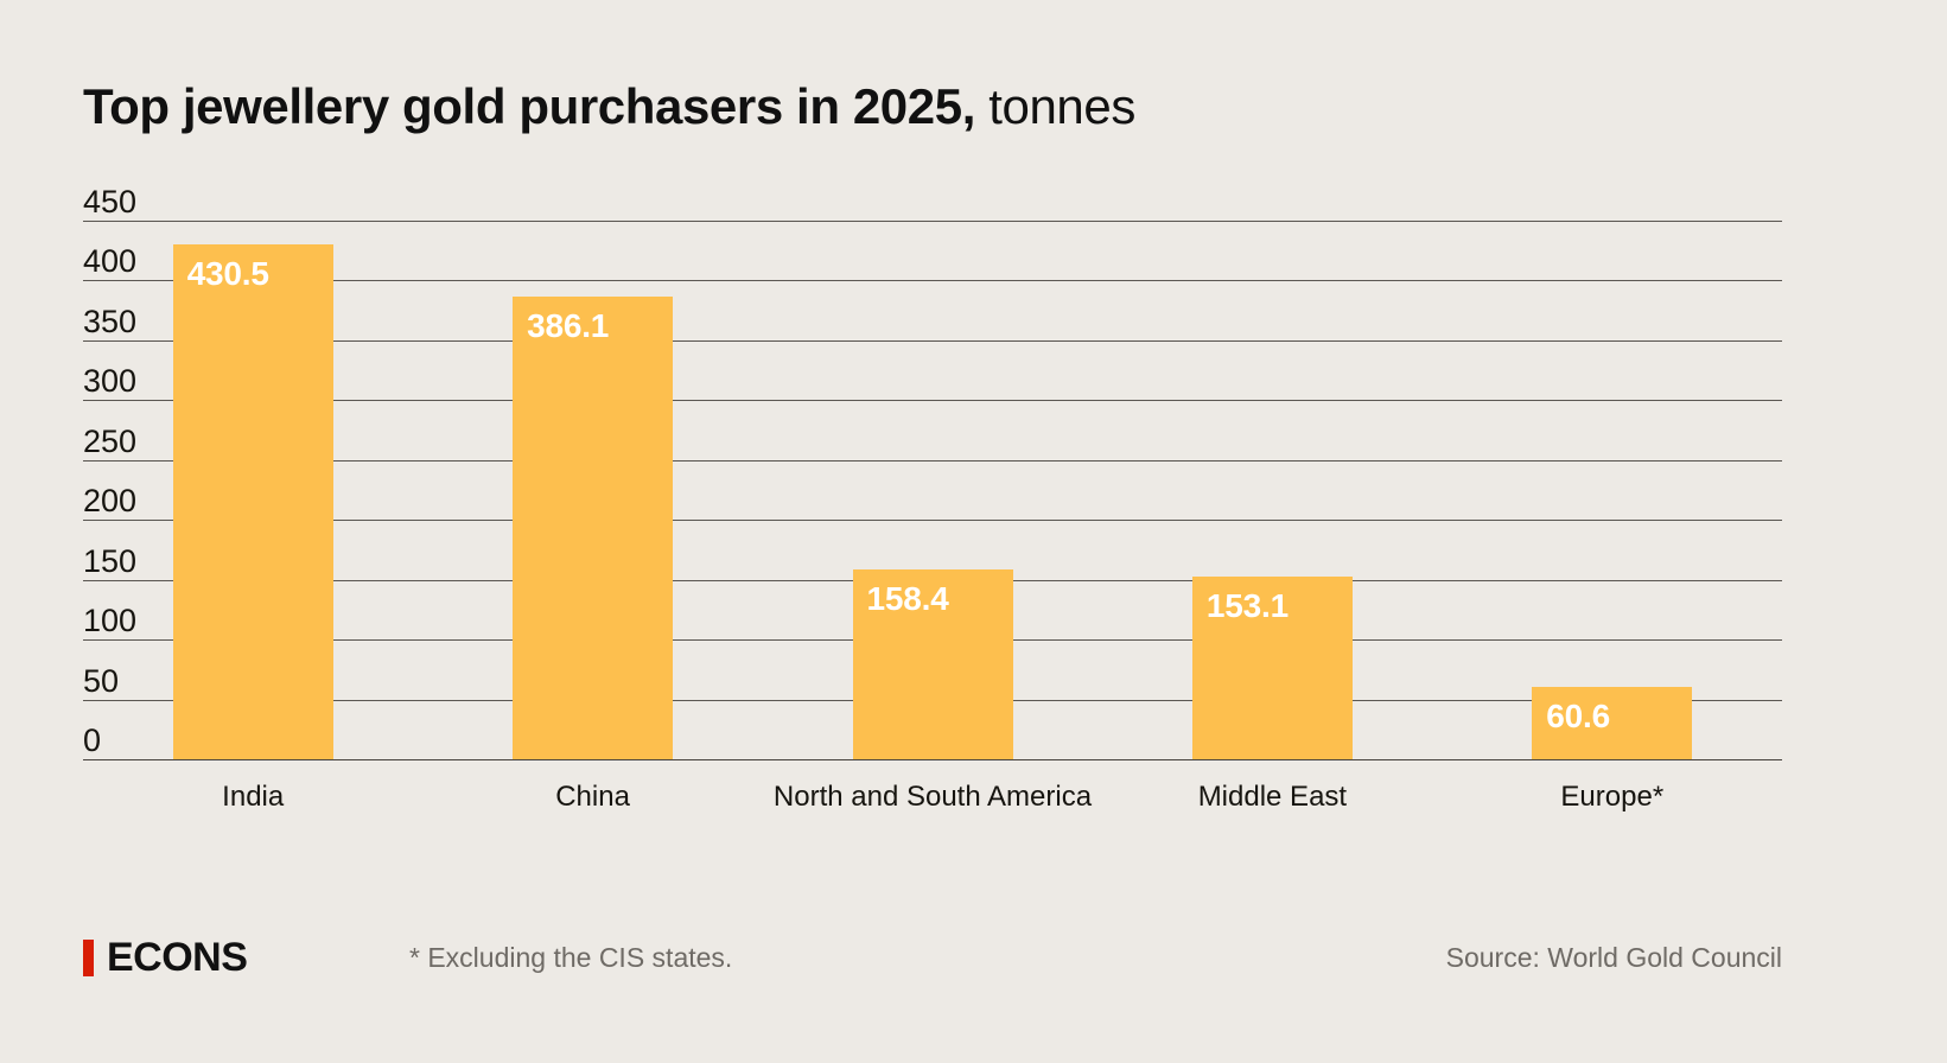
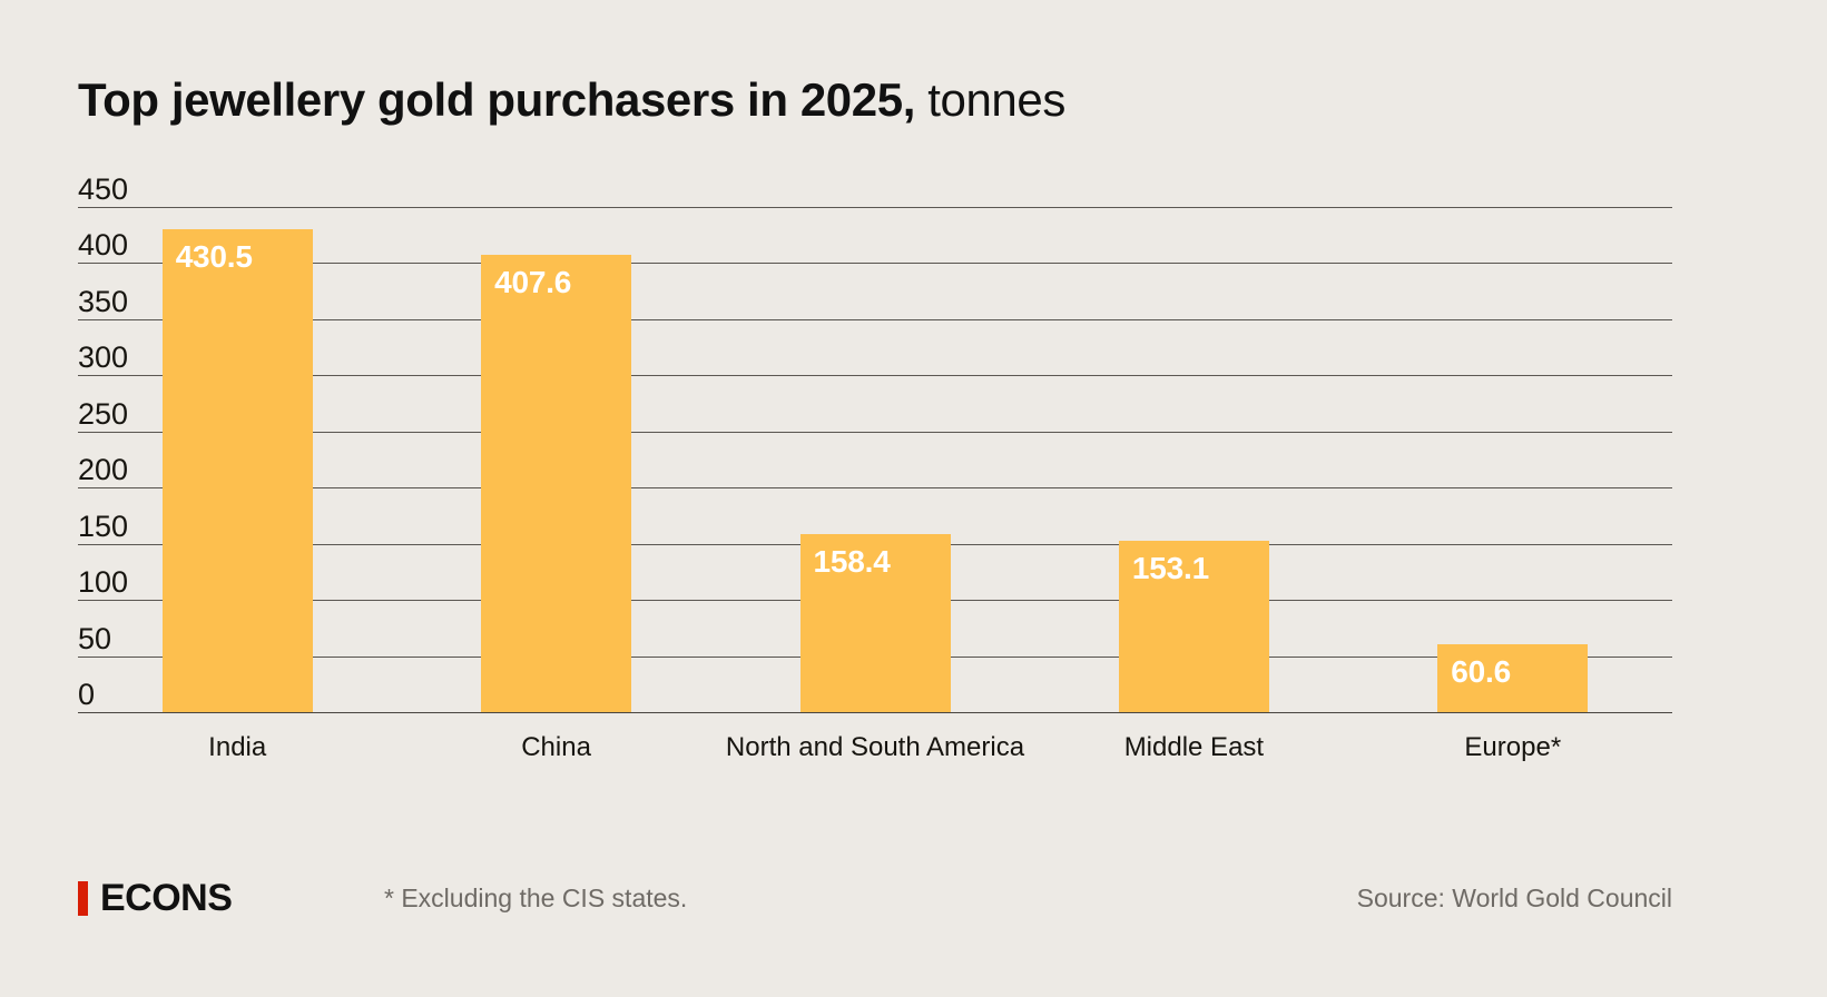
China: 386.1 -> 407.6
